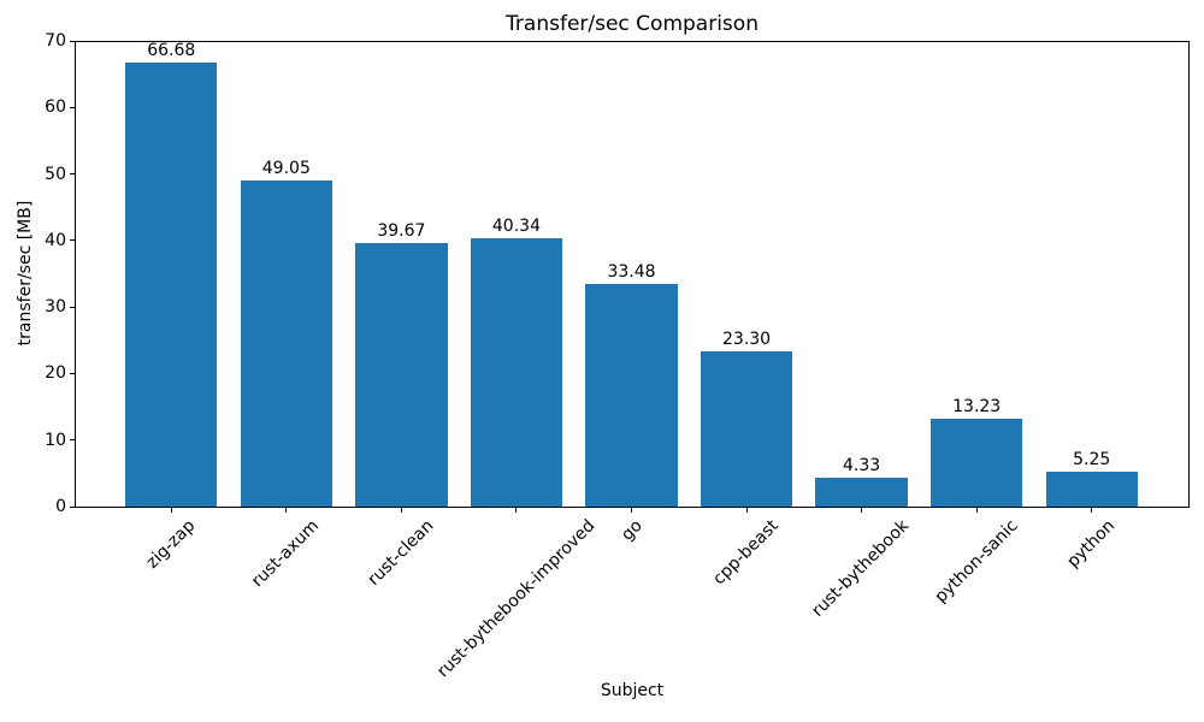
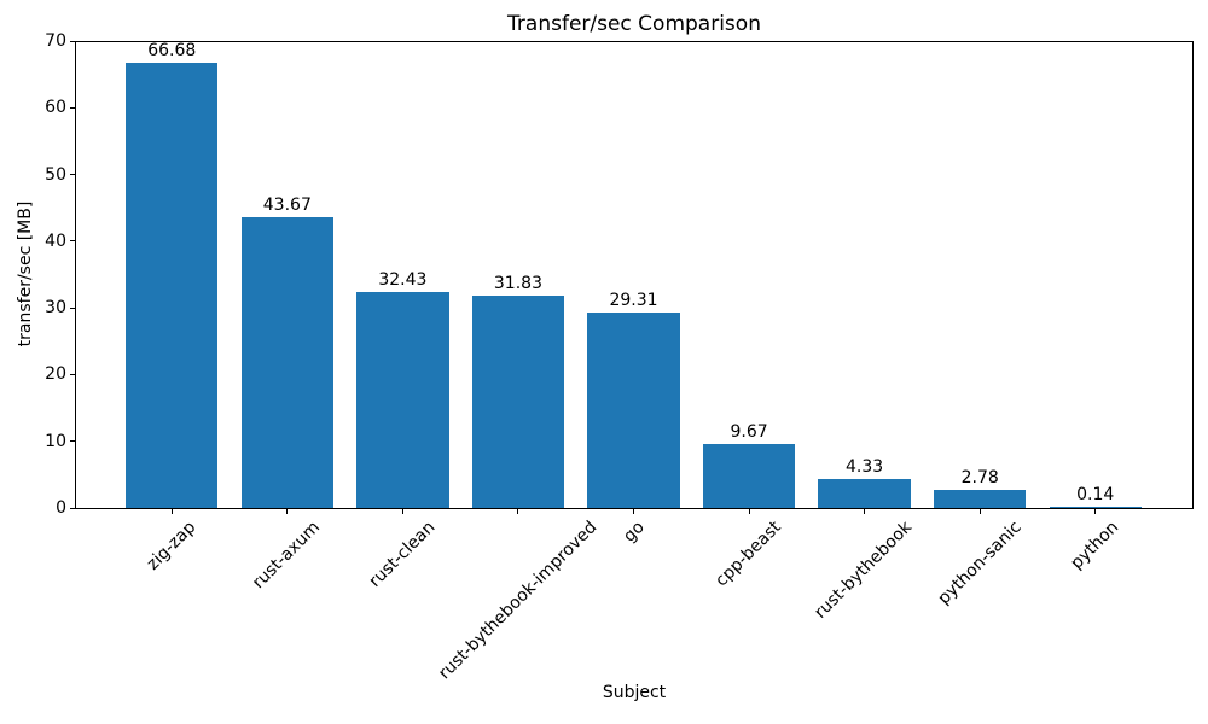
rust-axum: 49.05 -> 43.67
rust-clean: 39.67 -> 32.43
rust-bythebook-improved: 40.34 -> 31.83
go: 33.48 -> 29.31
cpp-beast: 23.30 -> 9.67
python-sanic: 13.23 -> 2.78
python: 5.25 -> 0.14
